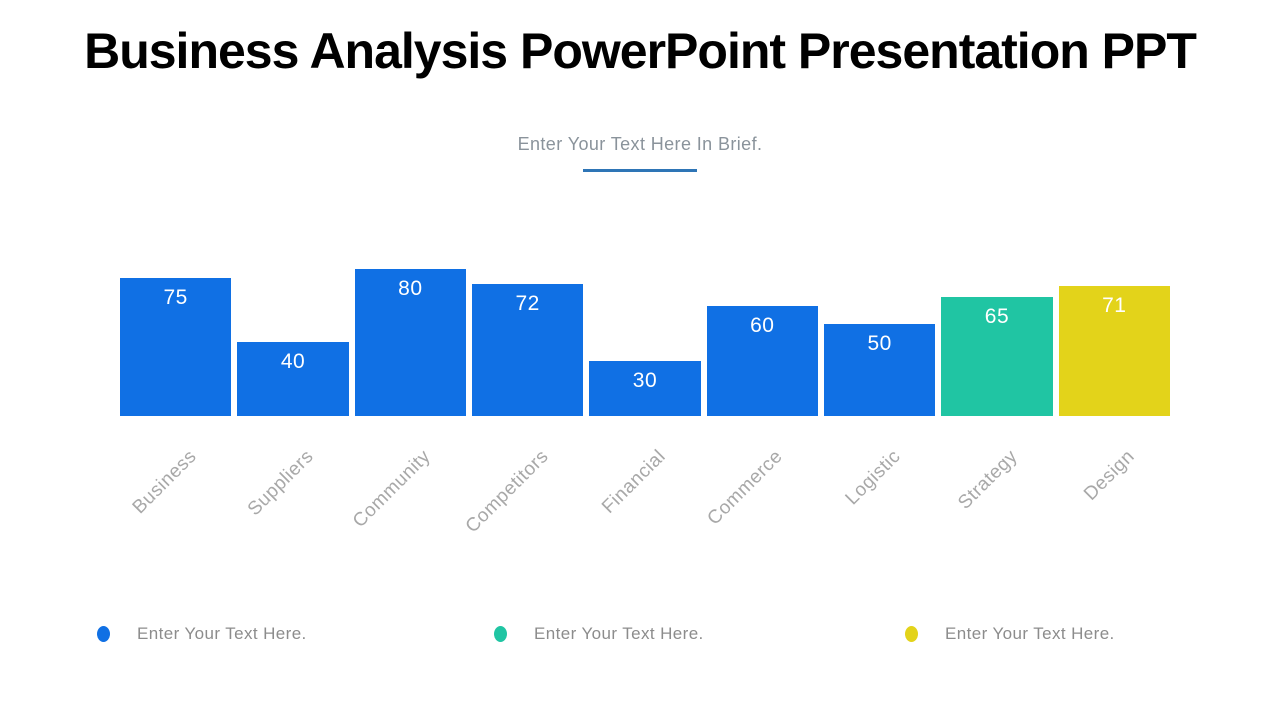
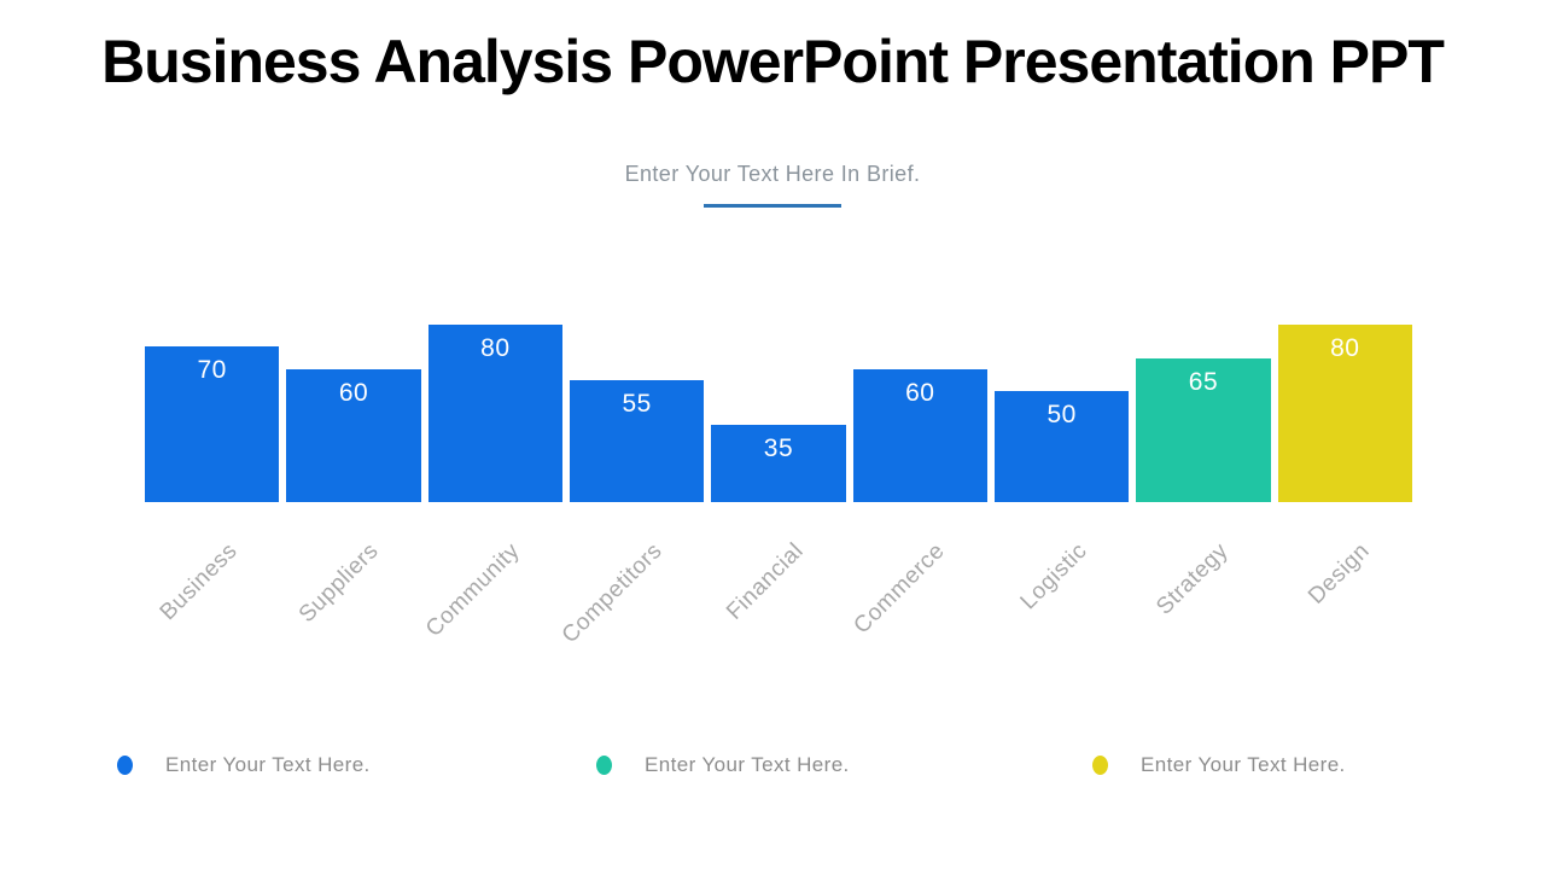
Business: 75 -> 70
Suppliers: 40 -> 60
Competitors: 72 -> 55
Financial: 30 -> 35
Design: 71 -> 80
